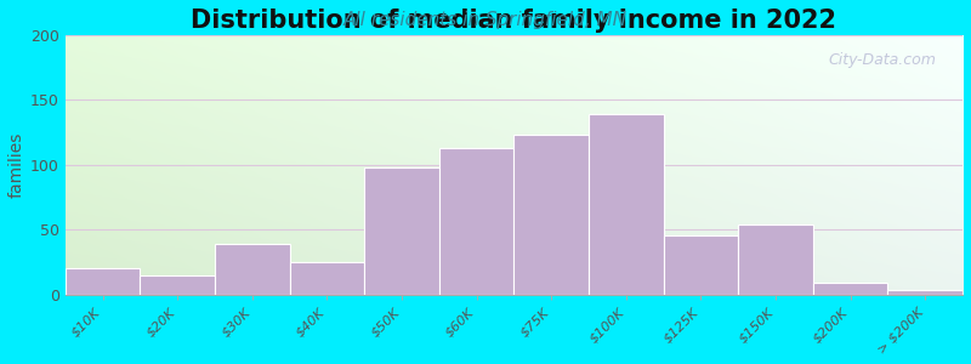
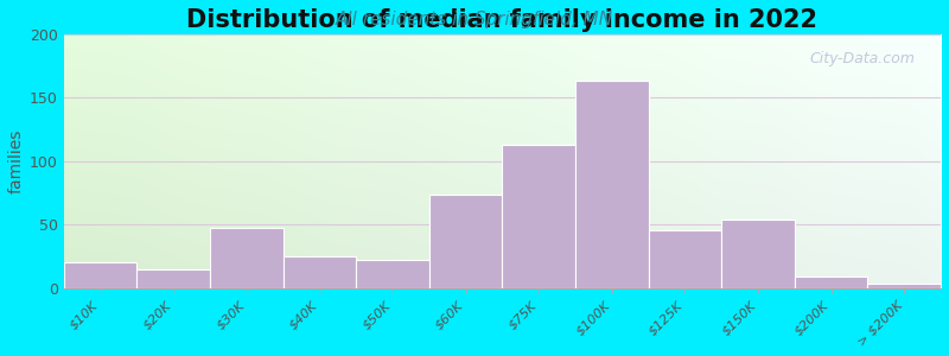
$30K: 39 -> 47
$50K: 98 -> 22
$60K: 113 -> 73
$75K: 123 -> 113
$100K: 139 -> 163
